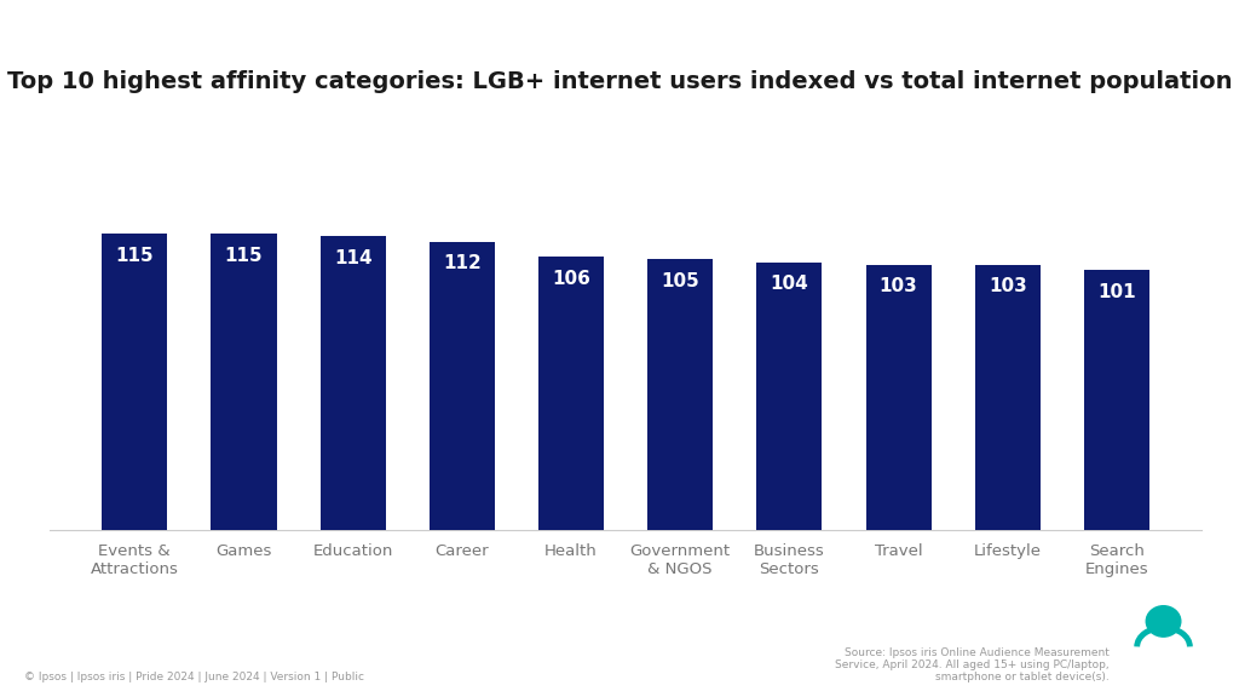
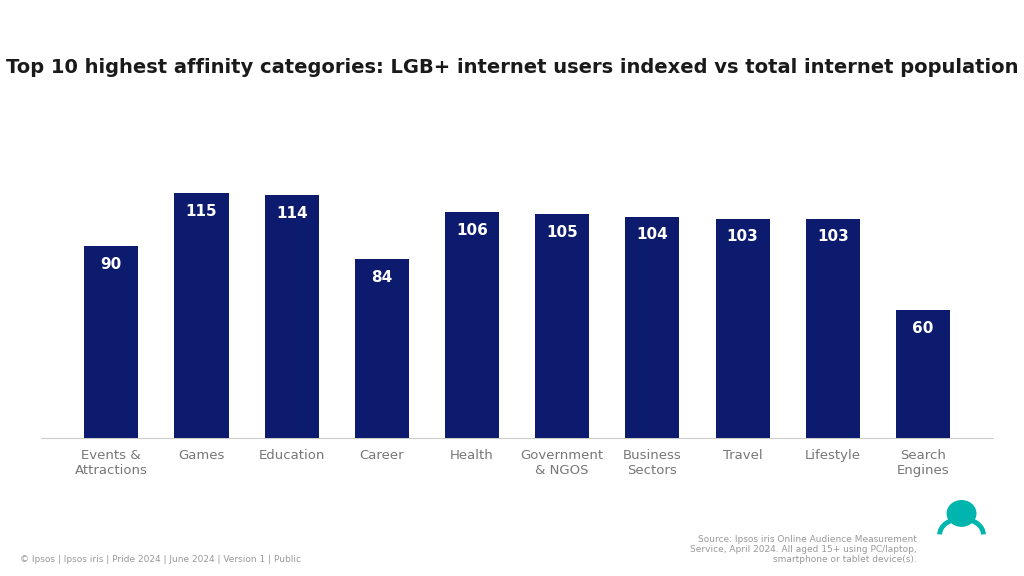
Events & Attractions: 115 -> 90
Career: 112 -> 84
Search Engines: 101 -> 60
